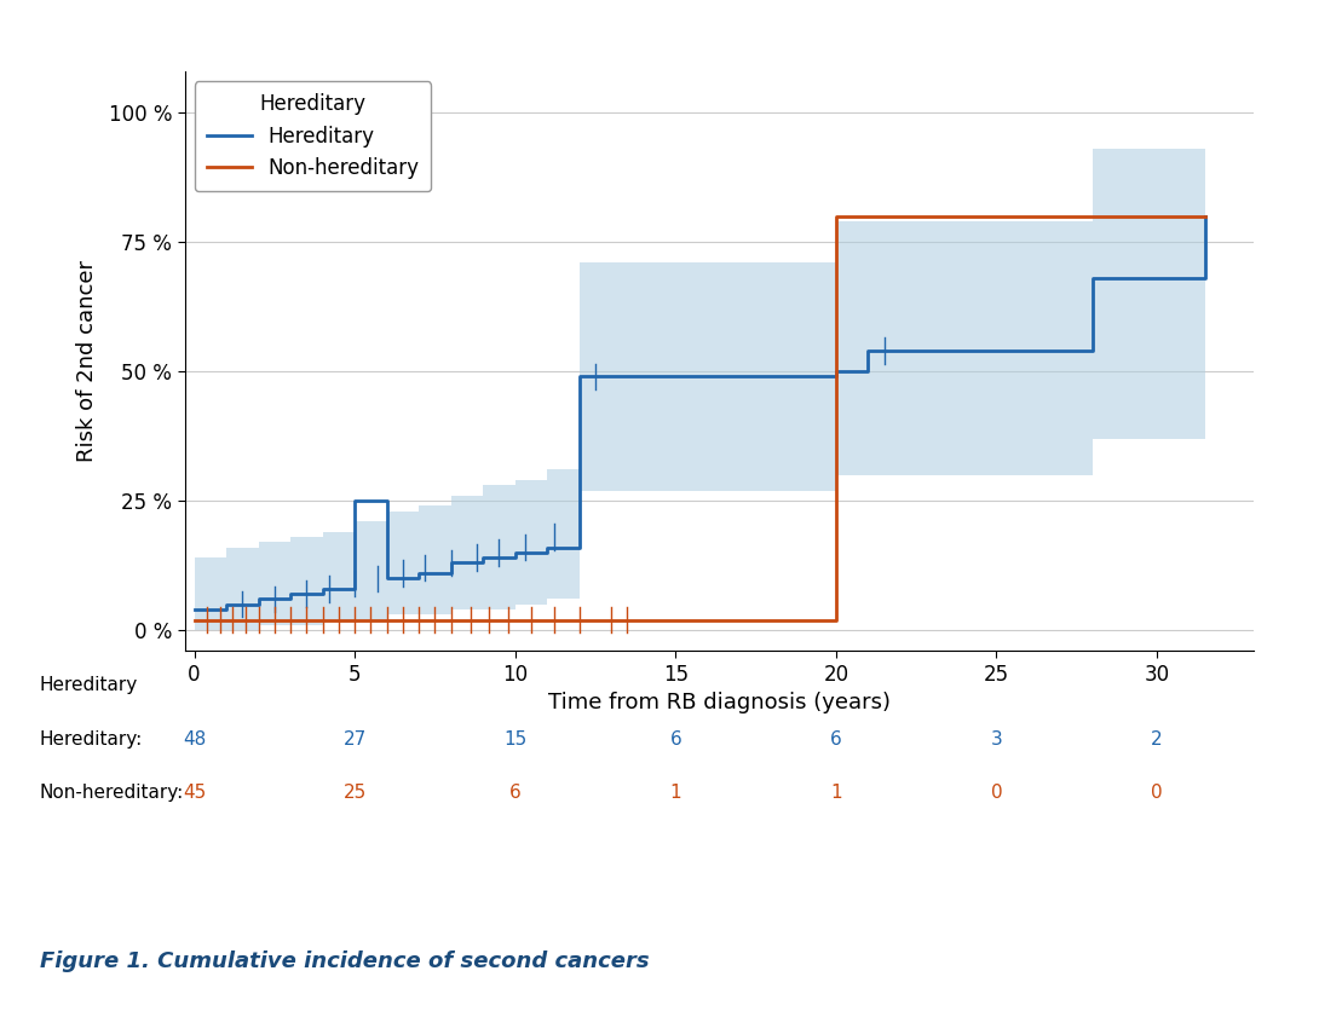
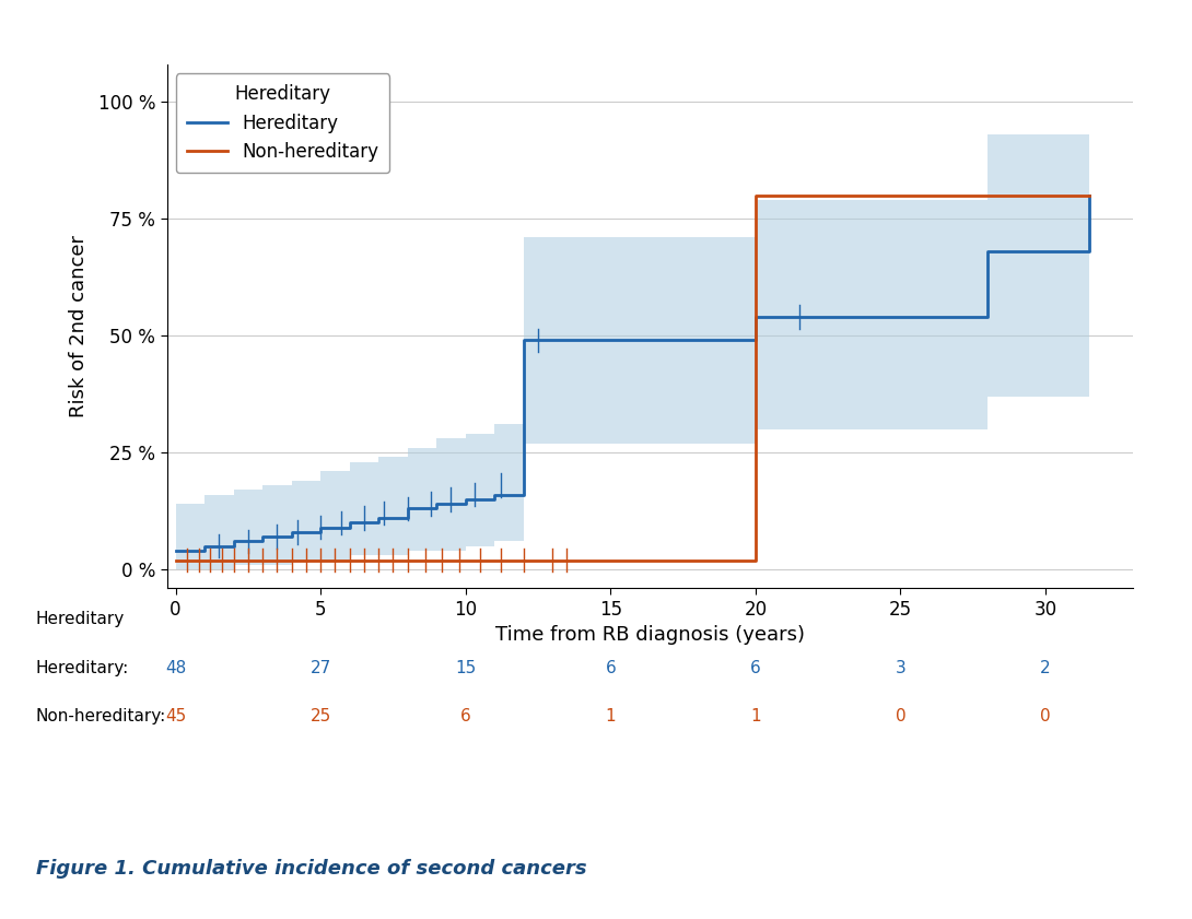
Hereditary/5: 25 % -> 9 %
Hereditary/20: 50 % -> 54 %
